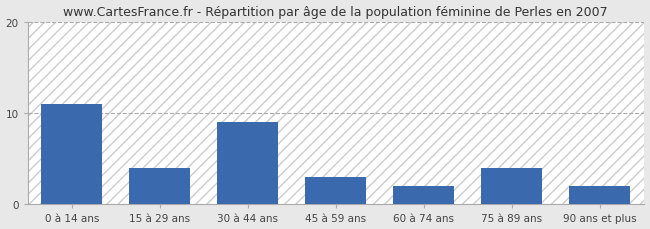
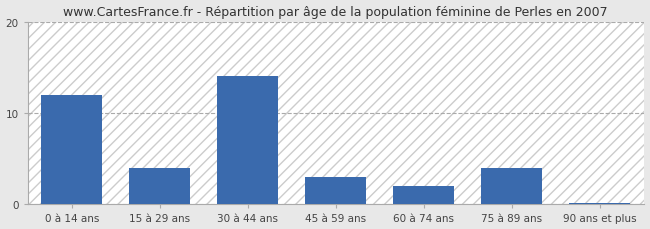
0 à 14 ans: 11.0 -> 12.0
30 à 44 ans: 9.0 -> 14.0
90 ans et plus: 2.0 -> 0.2
